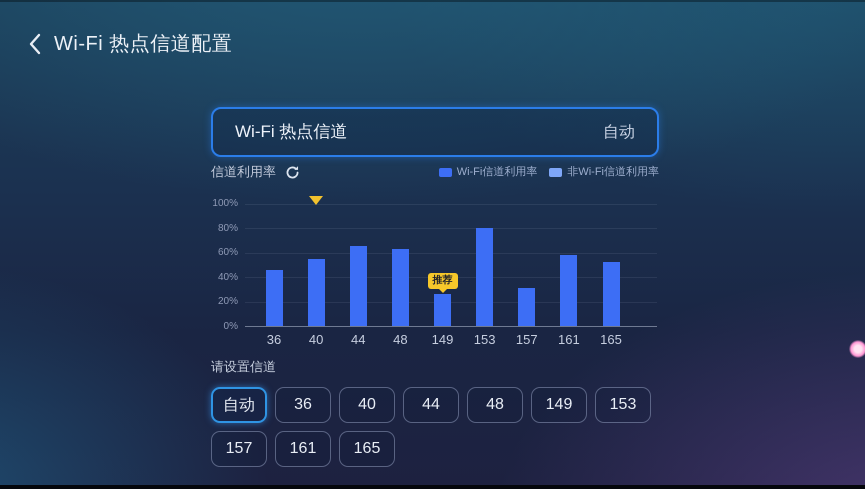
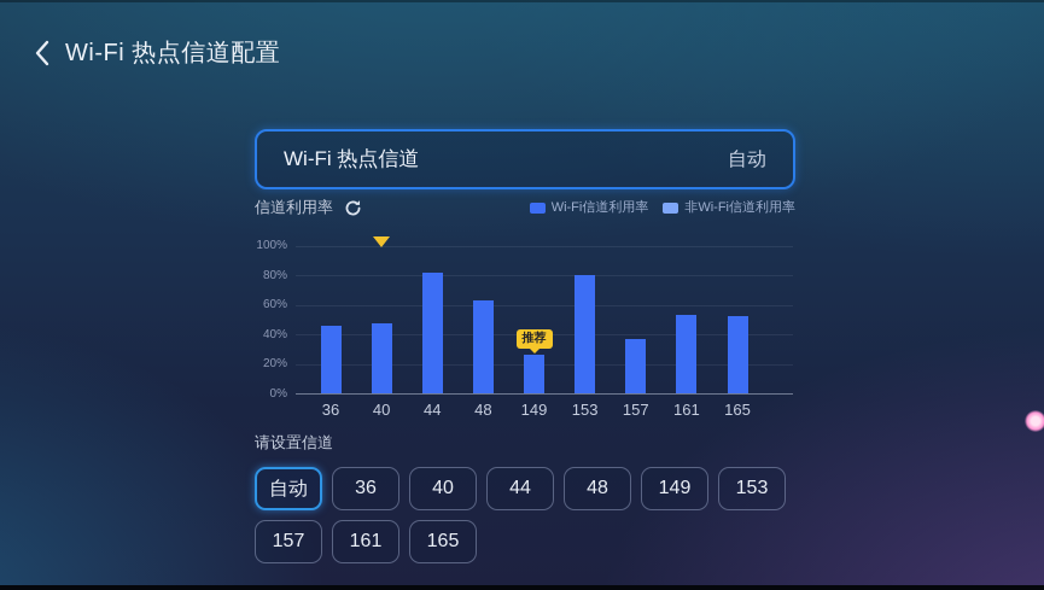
40: 55% -> 47%
44: 65% -> 82%
157: 31% -> 37%
161: 58% -> 53%
